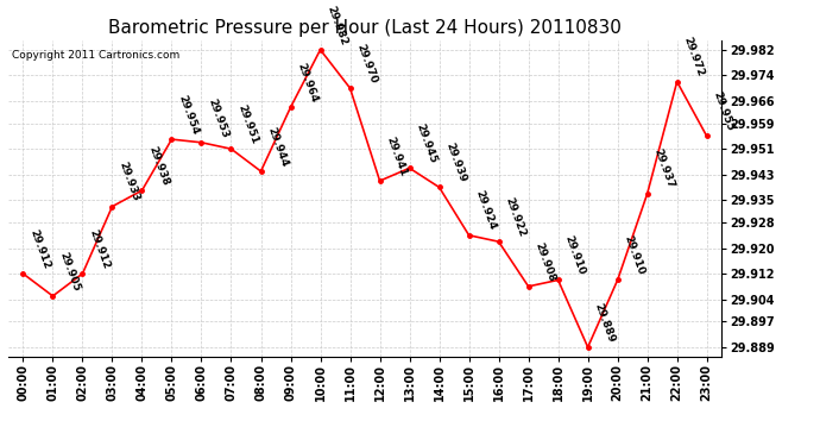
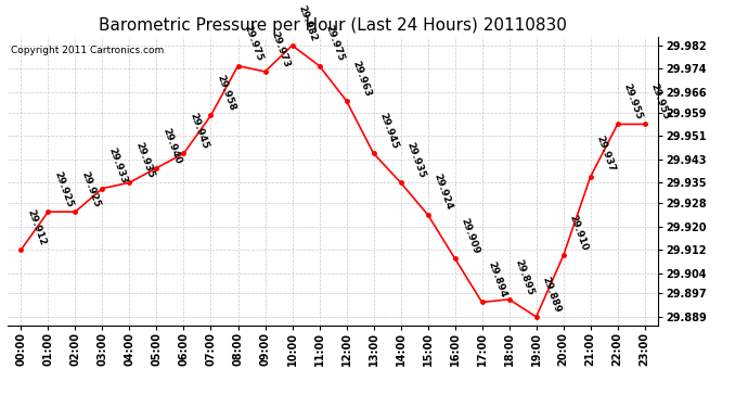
01:00: 29.905 -> 29.925
02:00: 29.912 -> 29.925
04:00: 29.938 -> 29.935
05:00: 29.954 -> 29.940
06:00: 29.953 -> 29.945
07:00: 29.951 -> 29.958
08:00: 29.944 -> 29.975
09:00: 29.964 -> 29.973
11:00: 29.970 -> 29.975
12:00: 29.941 -> 29.963
14:00: 29.939 -> 29.935
16:00: 29.922 -> 29.909
17:00: 29.908 -> 29.894
18:00: 29.910 -> 29.895
22:00: 29.972 -> 29.955
